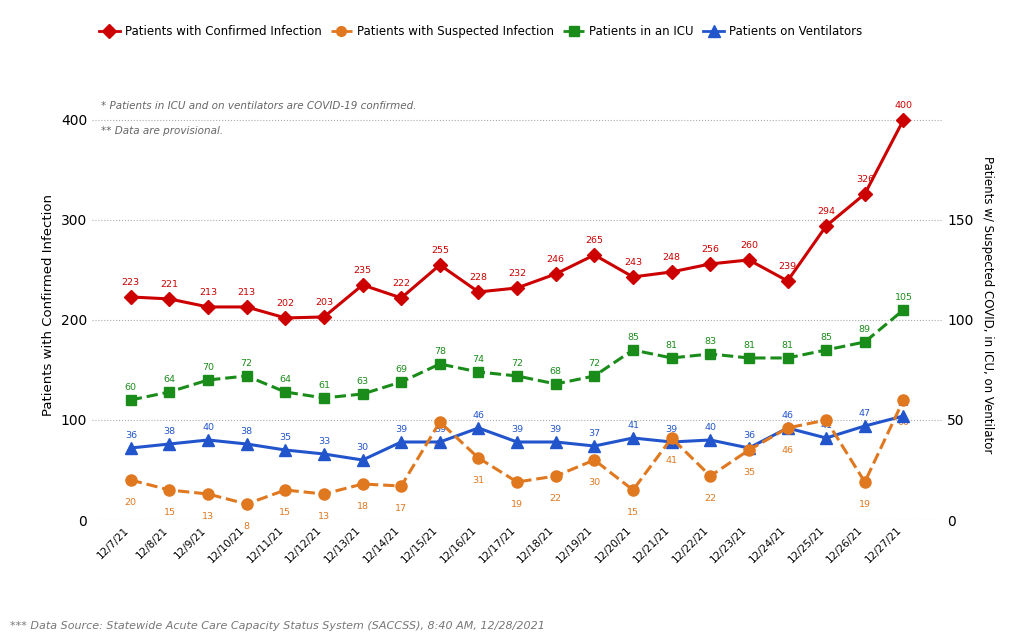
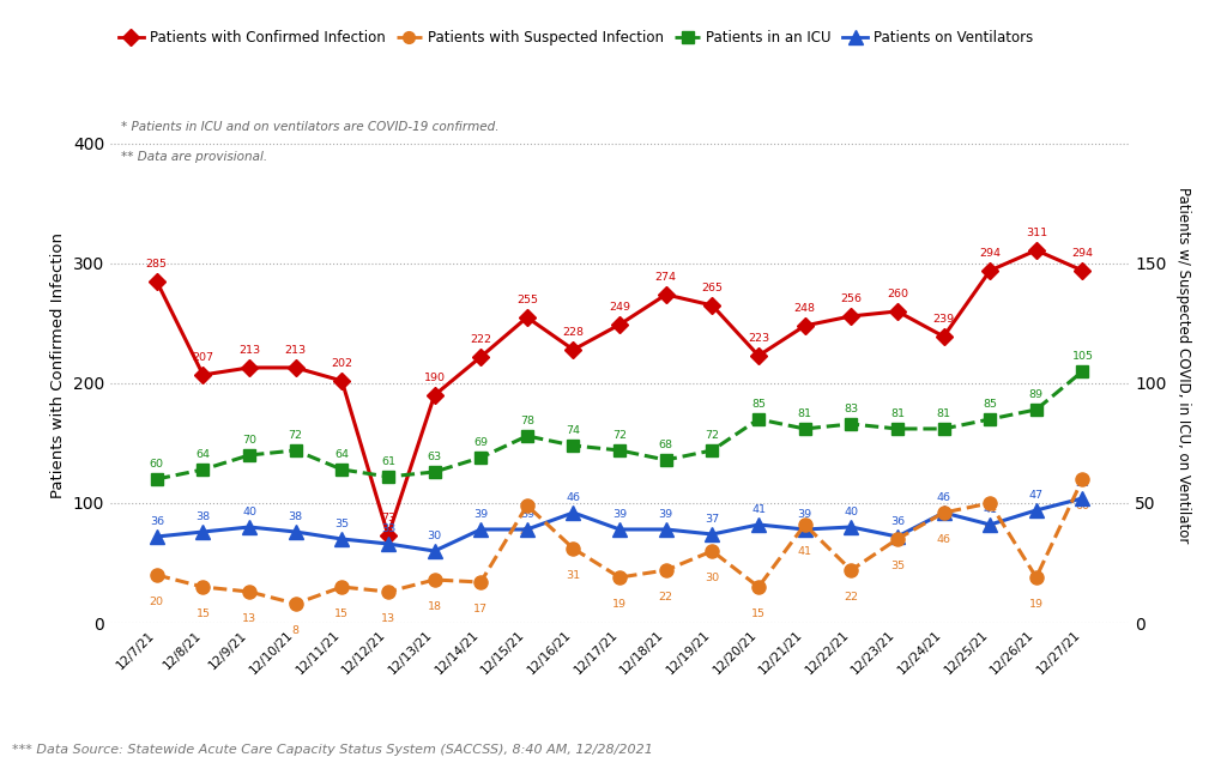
Patients with Confirmed Infection/12/7/21: 223 -> 285
Patients with Confirmed Infection/12/8/21: 221 -> 207
Patients with Confirmed Infection/12/12/21: 203 -> 73
Patients with Confirmed Infection/12/13/21: 235 -> 190
Patients with Confirmed Infection/12/17/21: 232 -> 249
Patients with Confirmed Infection/12/18/21: 246 -> 274
Patients with Confirmed Infection/12/20/21: 243 -> 223
Patients with Confirmed Infection/12/26/21: 326 -> 311
Patients with Confirmed Infection/12/27/21: 400 -> 294
